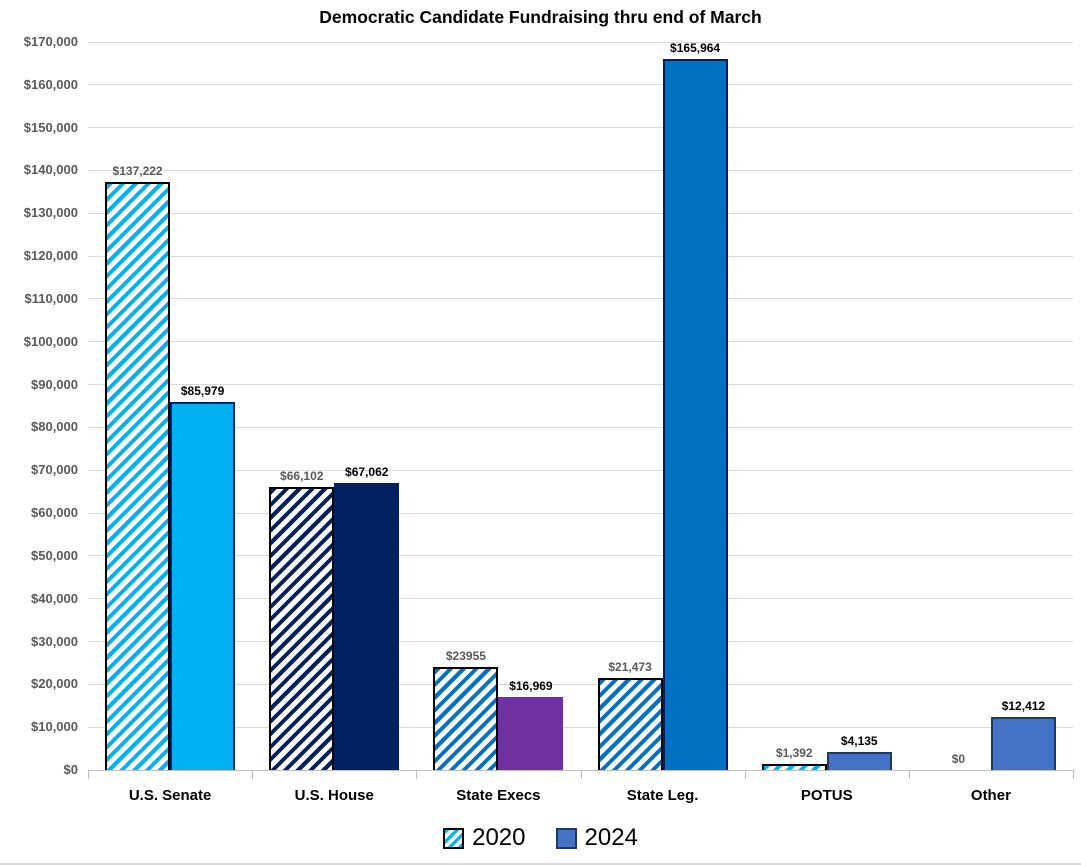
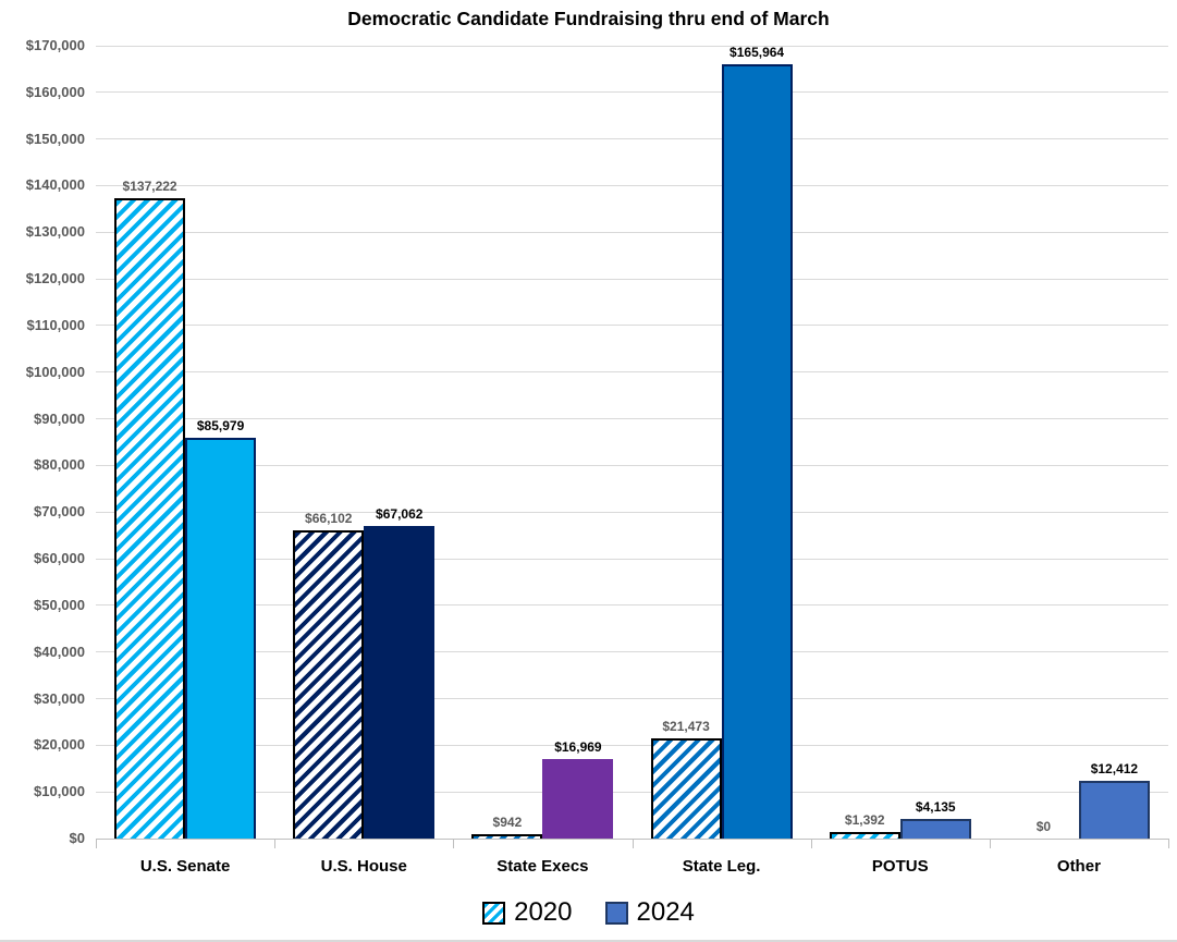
2020/State Execs: $23955 -> $942
